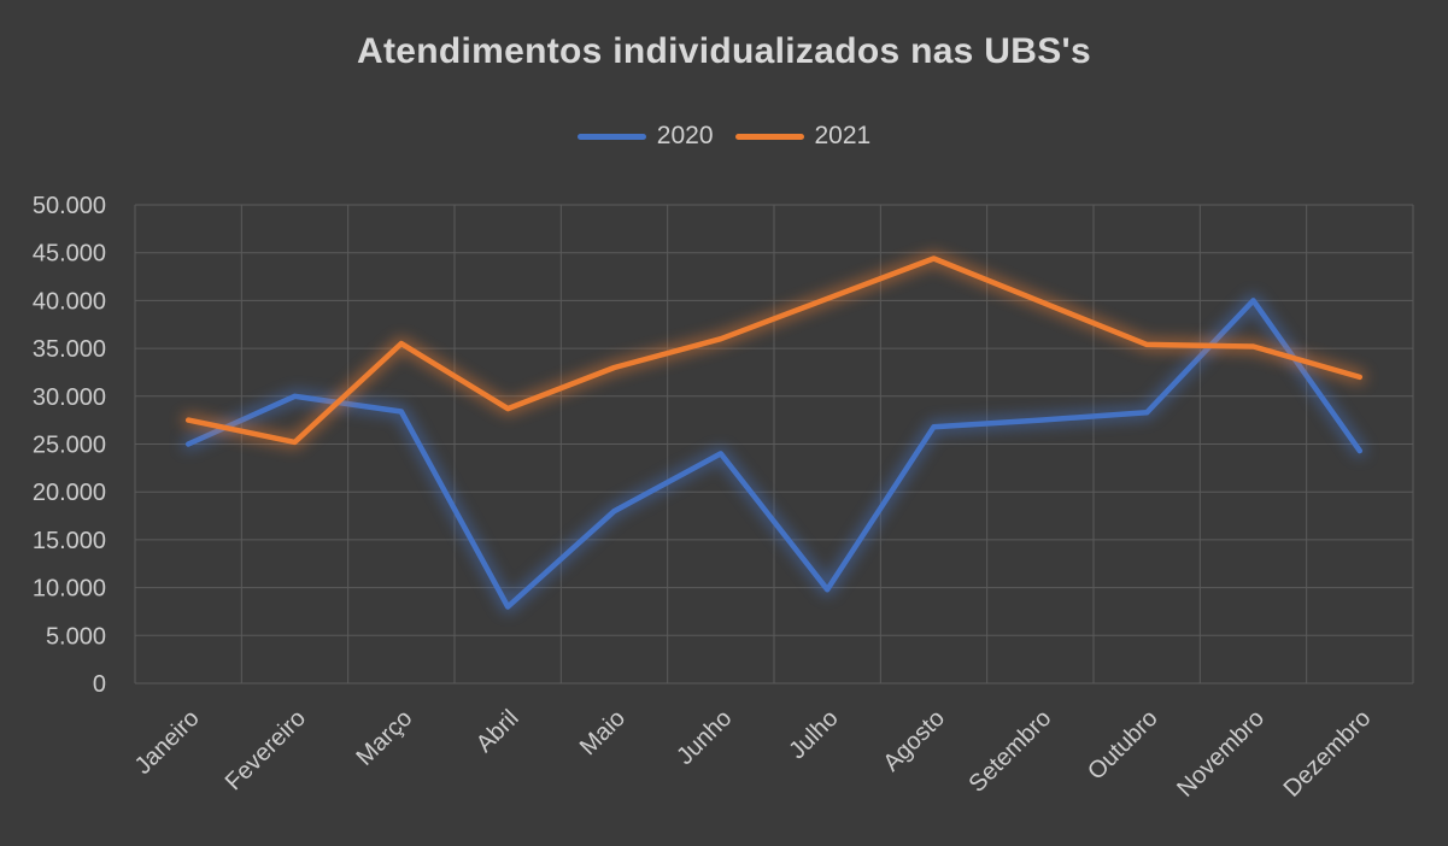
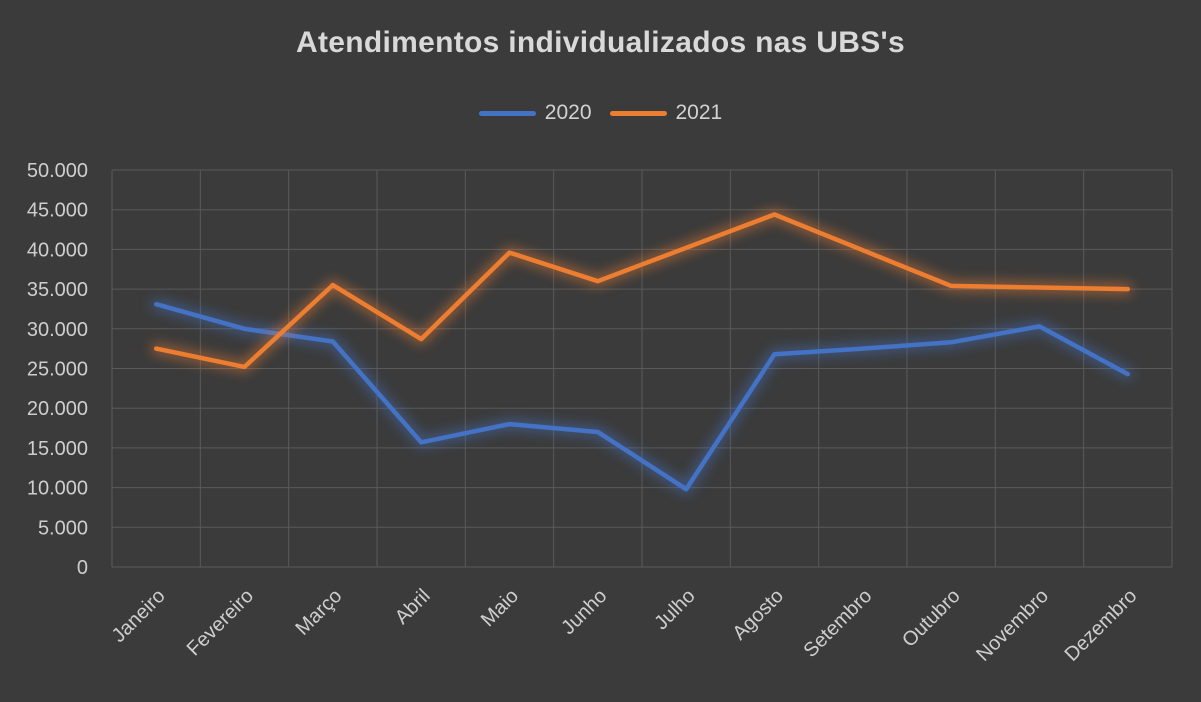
2020/Janeiro: 25000 -> 33000
2020/Abril: 8000 -> 16000
2021/Maio: 33000 -> 40000
2020/Junho: 24000 -> 17000
2020/Novembro: 40000 -> 30000
2021/Dezembro: 32000 -> 35000
